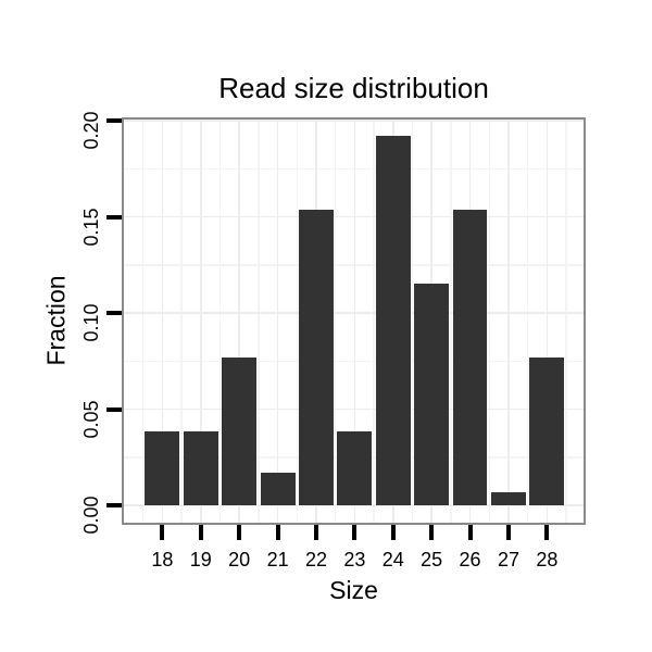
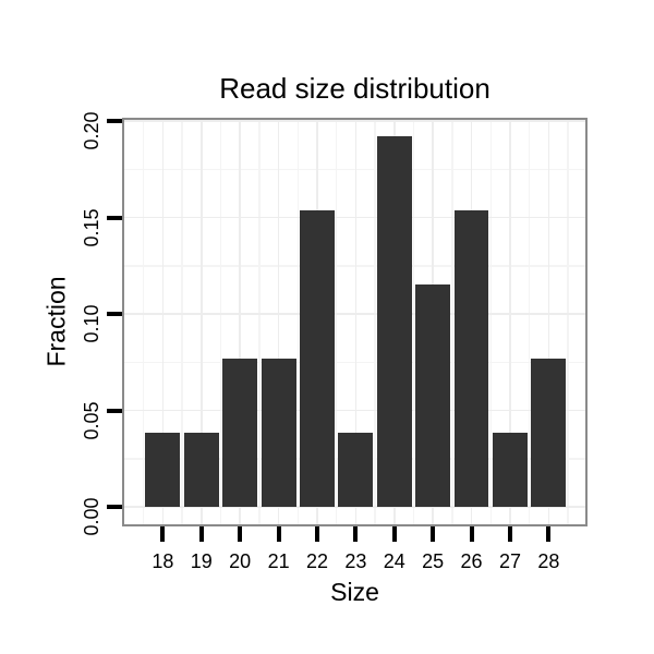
21: 0.017 -> 0.077
27: 0.007 -> 0.038
